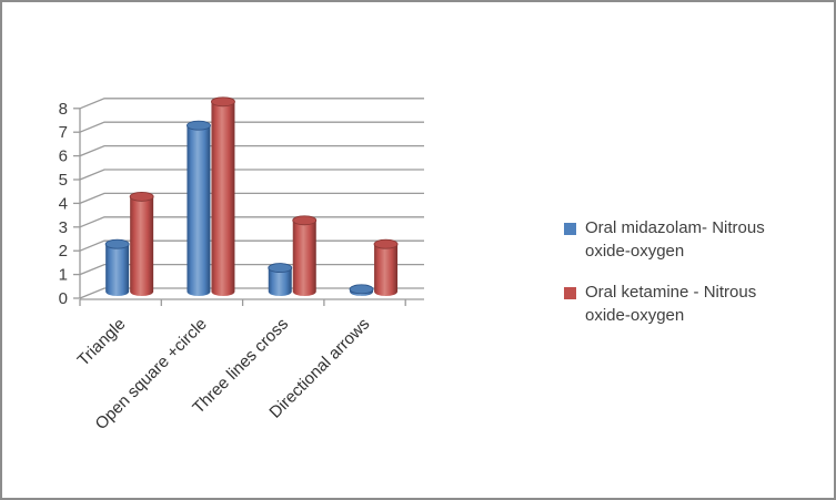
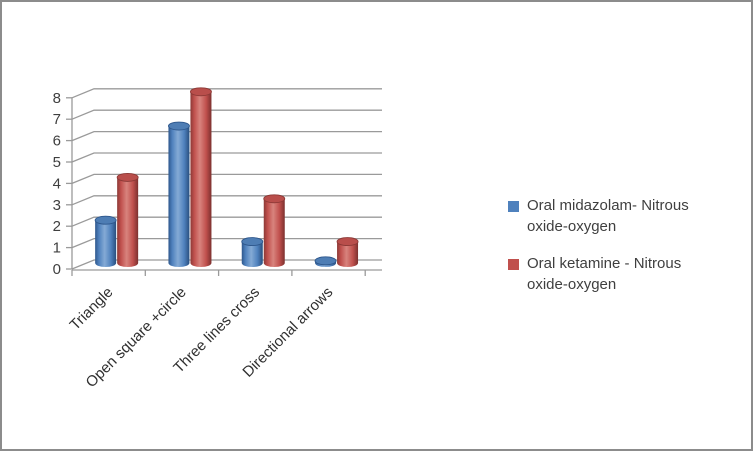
Oral midazolam- Nitrous oxide-oxygen/Open square +circle: 7.0 -> 6.4
Oral ketamine - Nitrous oxide-oxygen/Directional arrows: 2 -> 1
